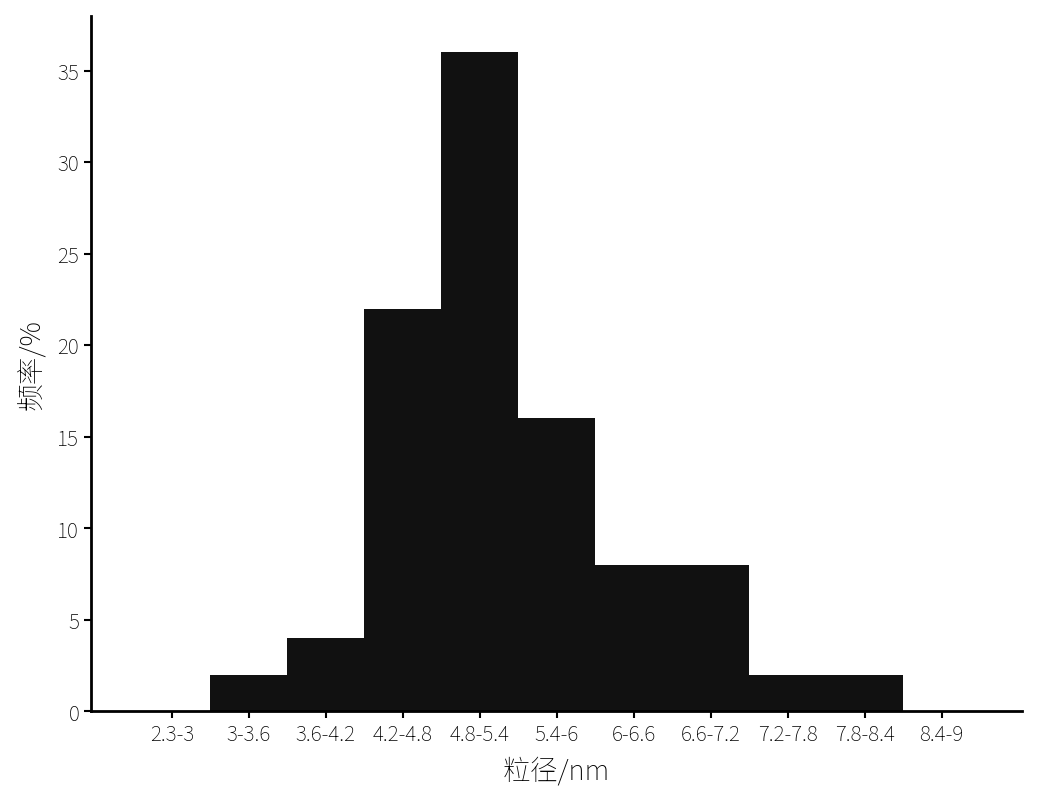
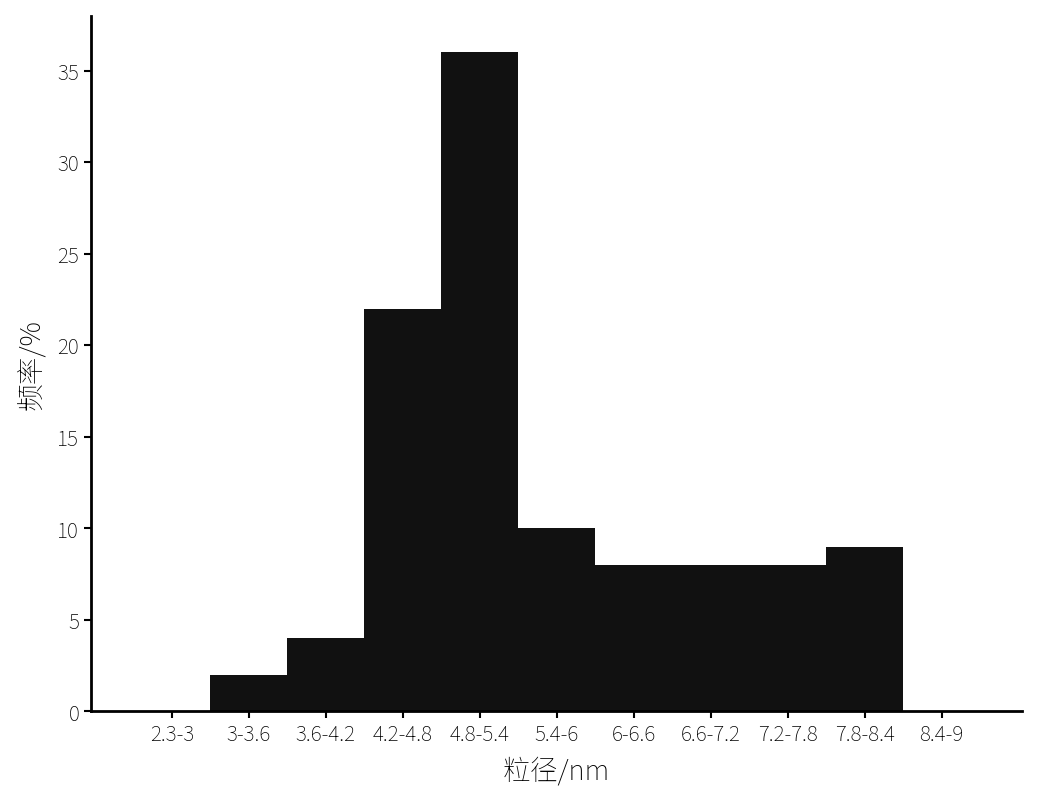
5.4-6: 16 -> 10
7.2-7.8: 2 -> 8
7.8-8.4: 2 -> 9
